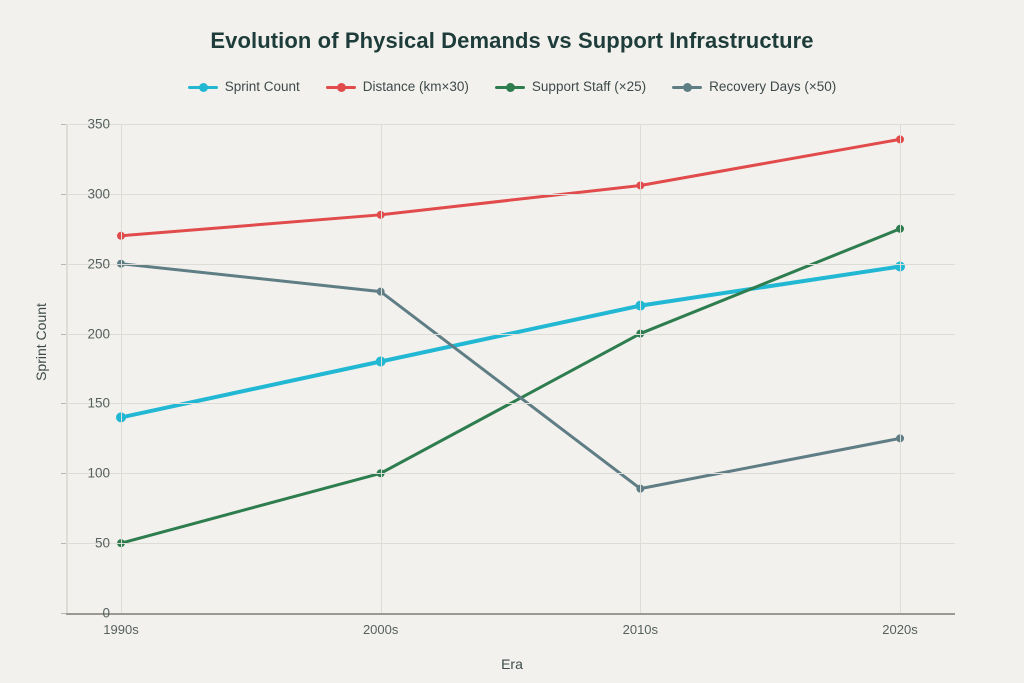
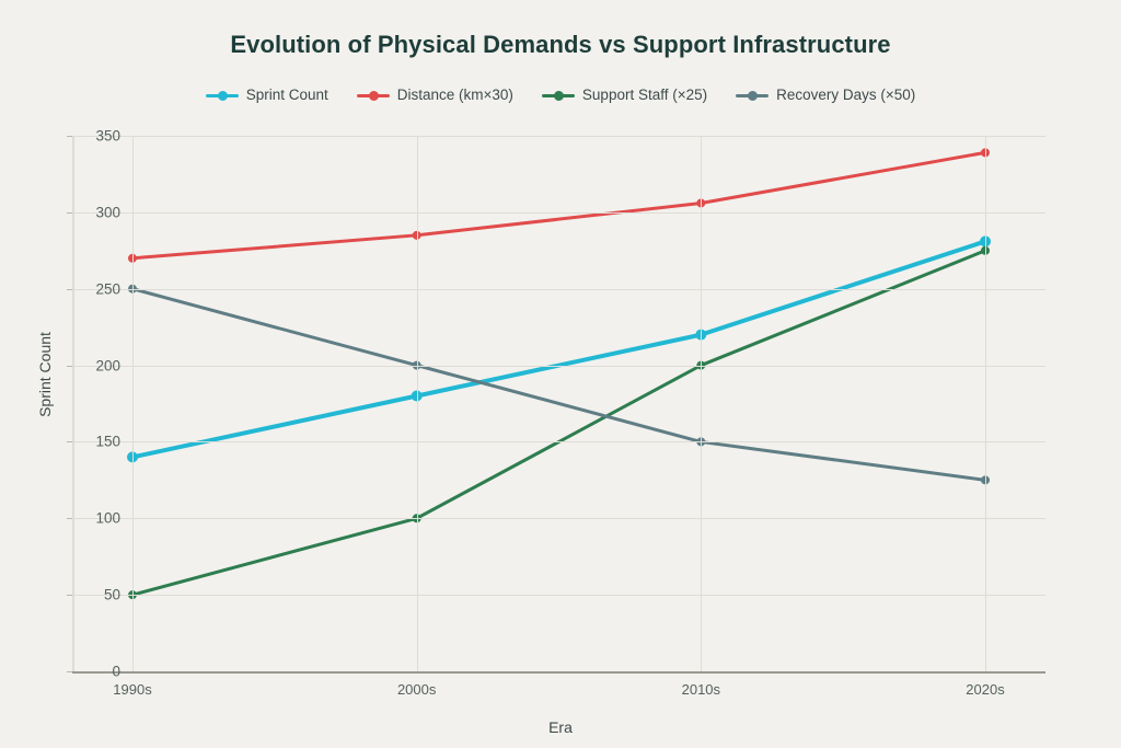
Recovery Days (×50)/2000s: 230 -> 200
Recovery Days (×50)/2010s: 89 -> 150
Sprint Count/2020s: 248 -> 281
